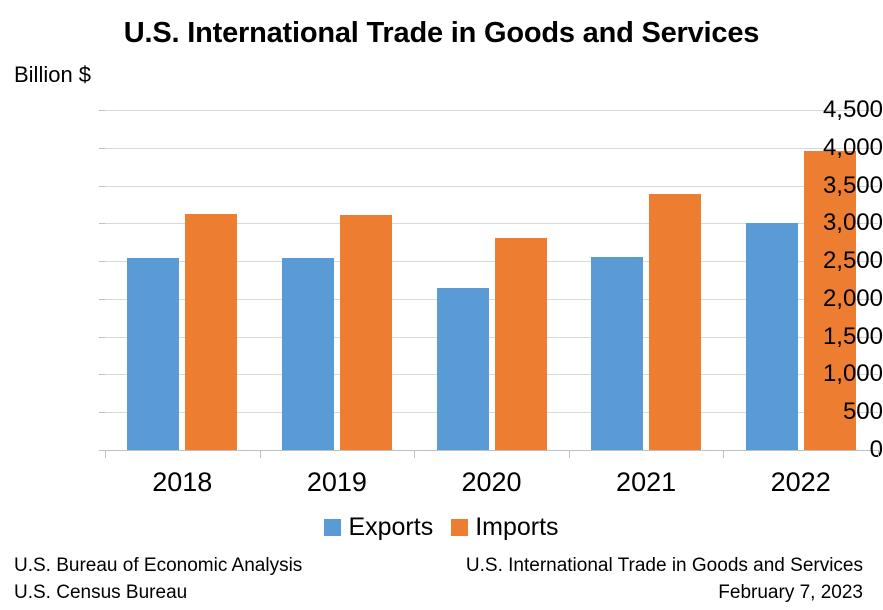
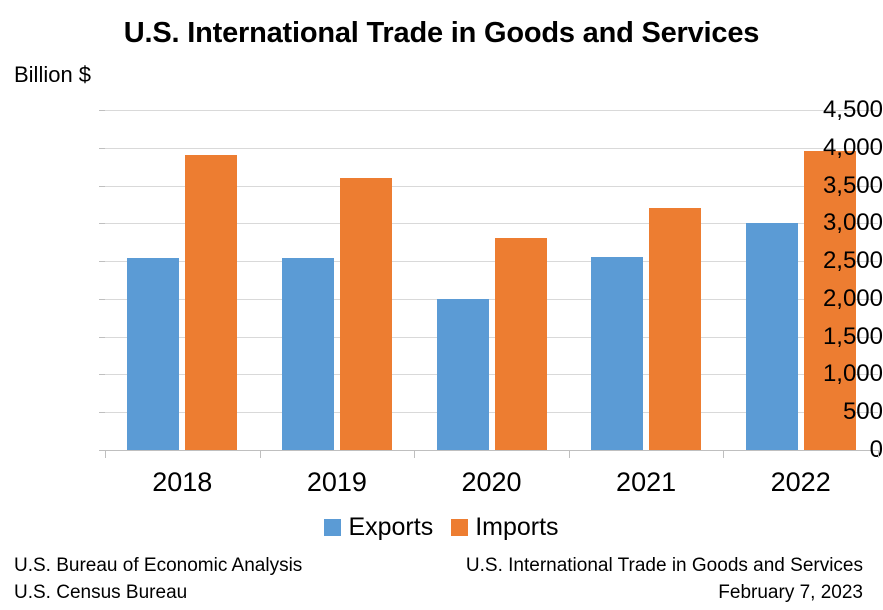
Imports/2018: 3100 -> 3900
Imports/2019: 3100 -> 3600
Exports/2020: 2100 -> 2000
Imports/2021: 3400 -> 3200
